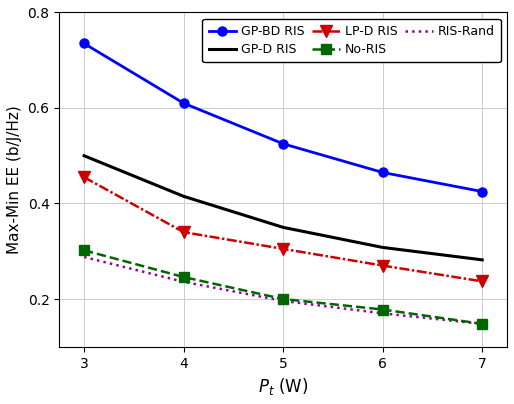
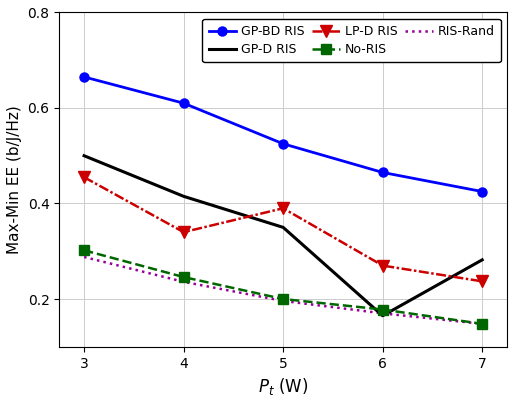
GP-BD RIS/3: 0.735 -> 0.665
LP-D RIS/5: 0.305 -> 0.390
GP-D RIS/6: 0.308 -> 0.165
